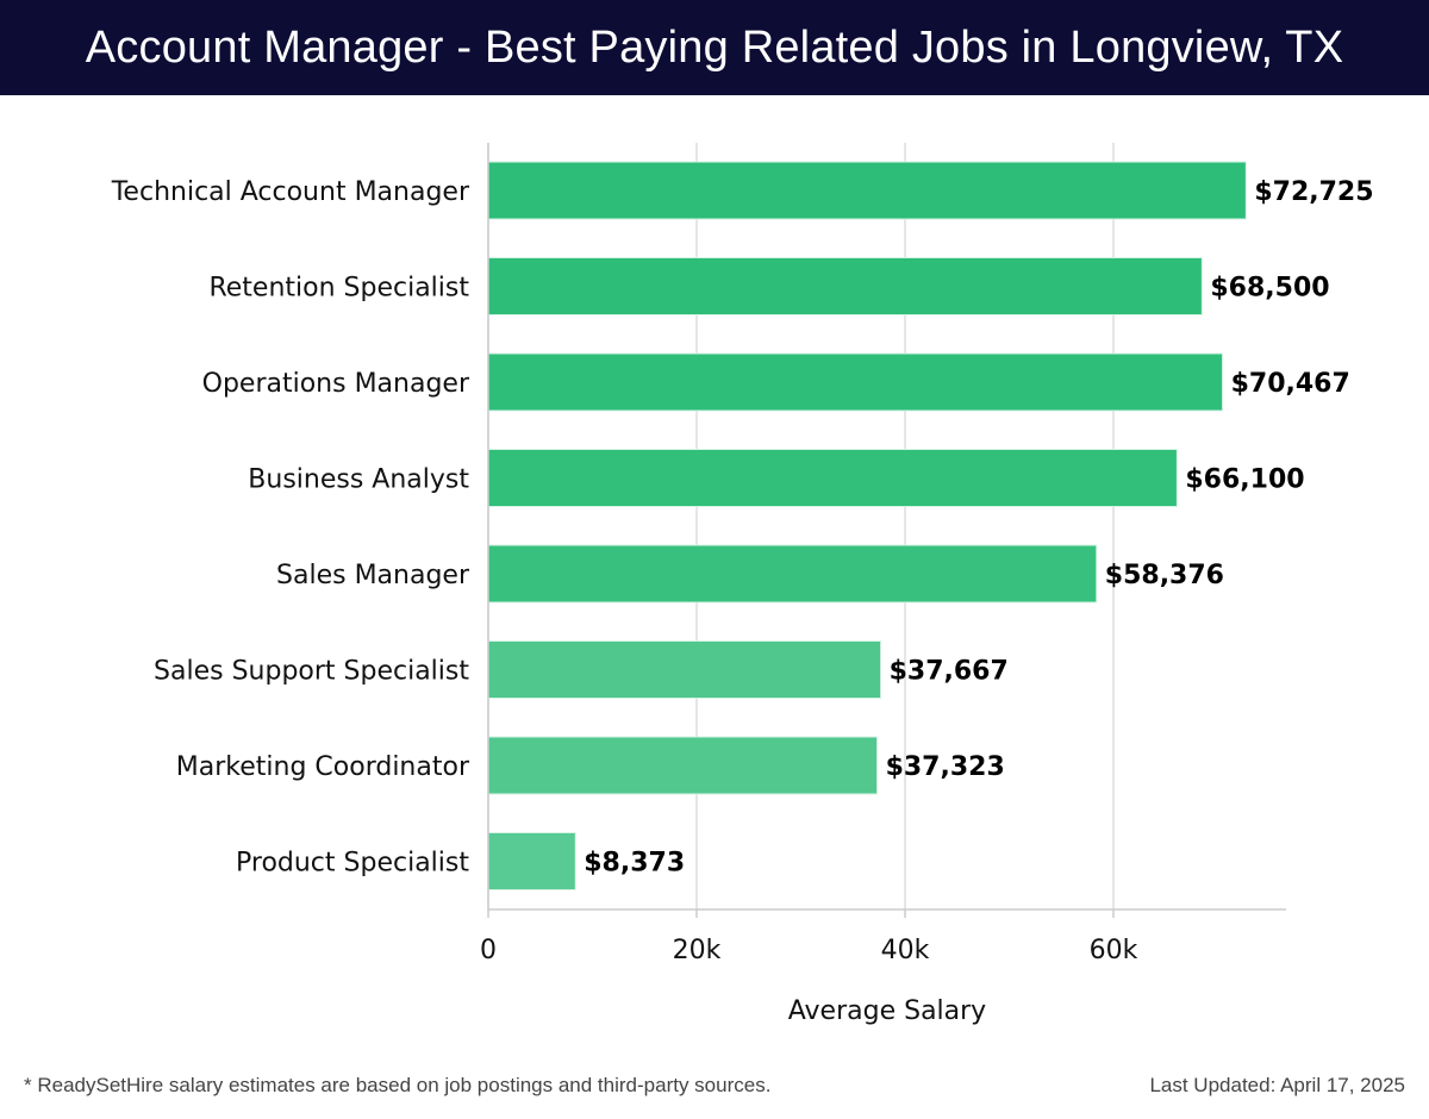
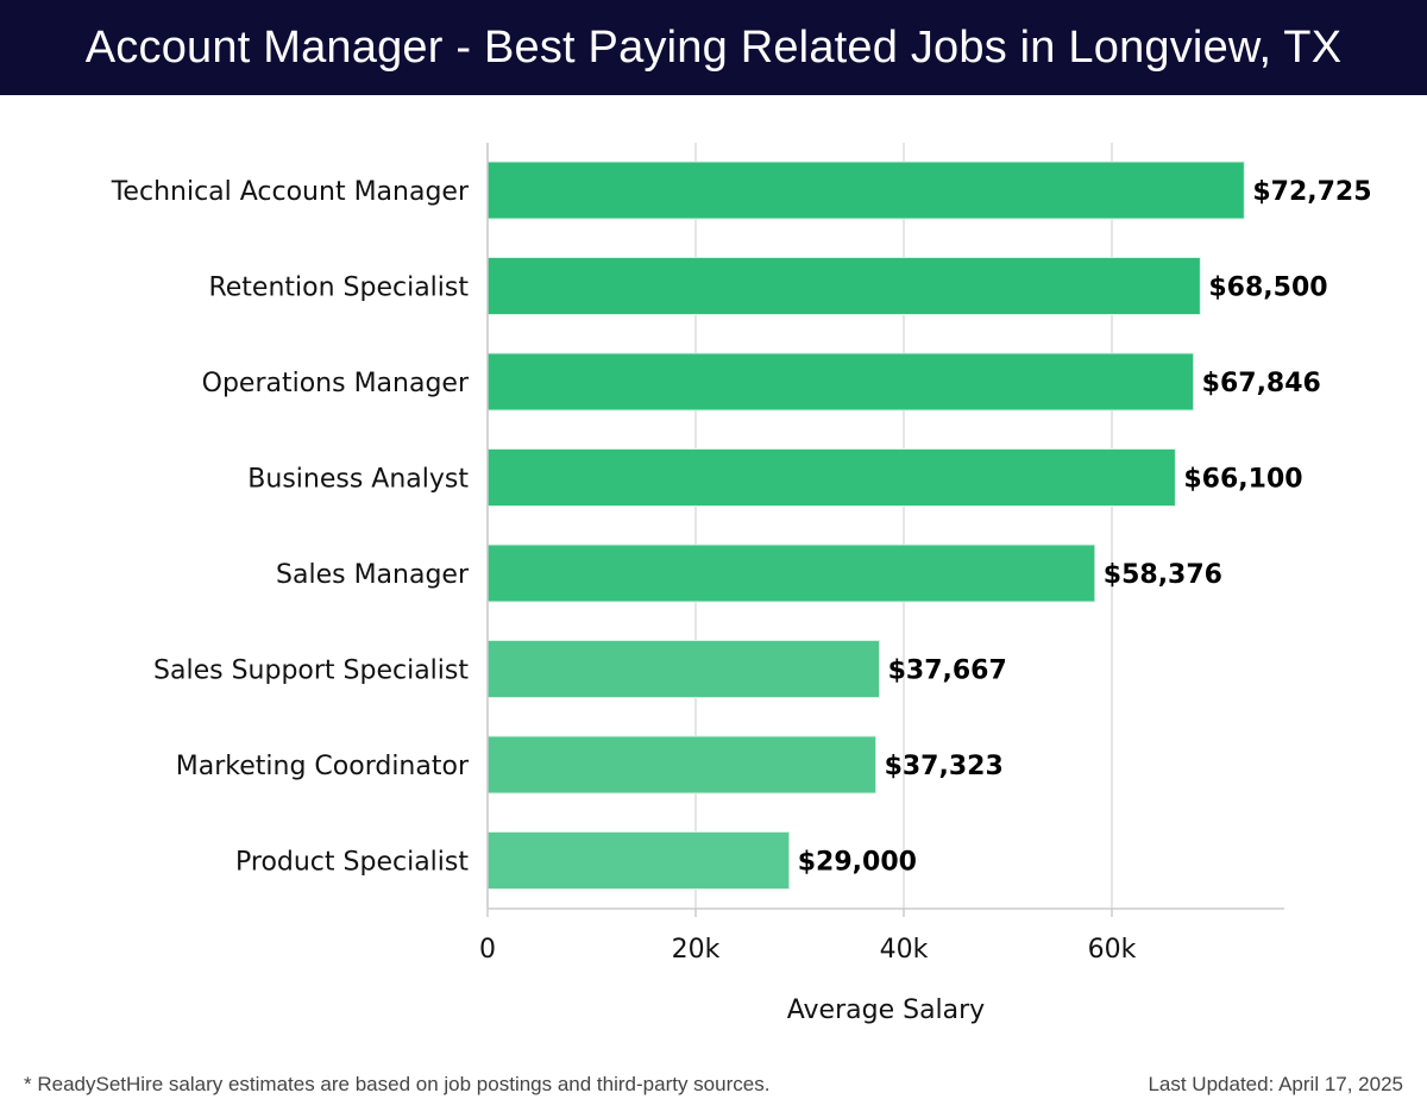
Operations Manager: $70,467 -> $67,846
Product Specialist: $8,373 -> $29,000
